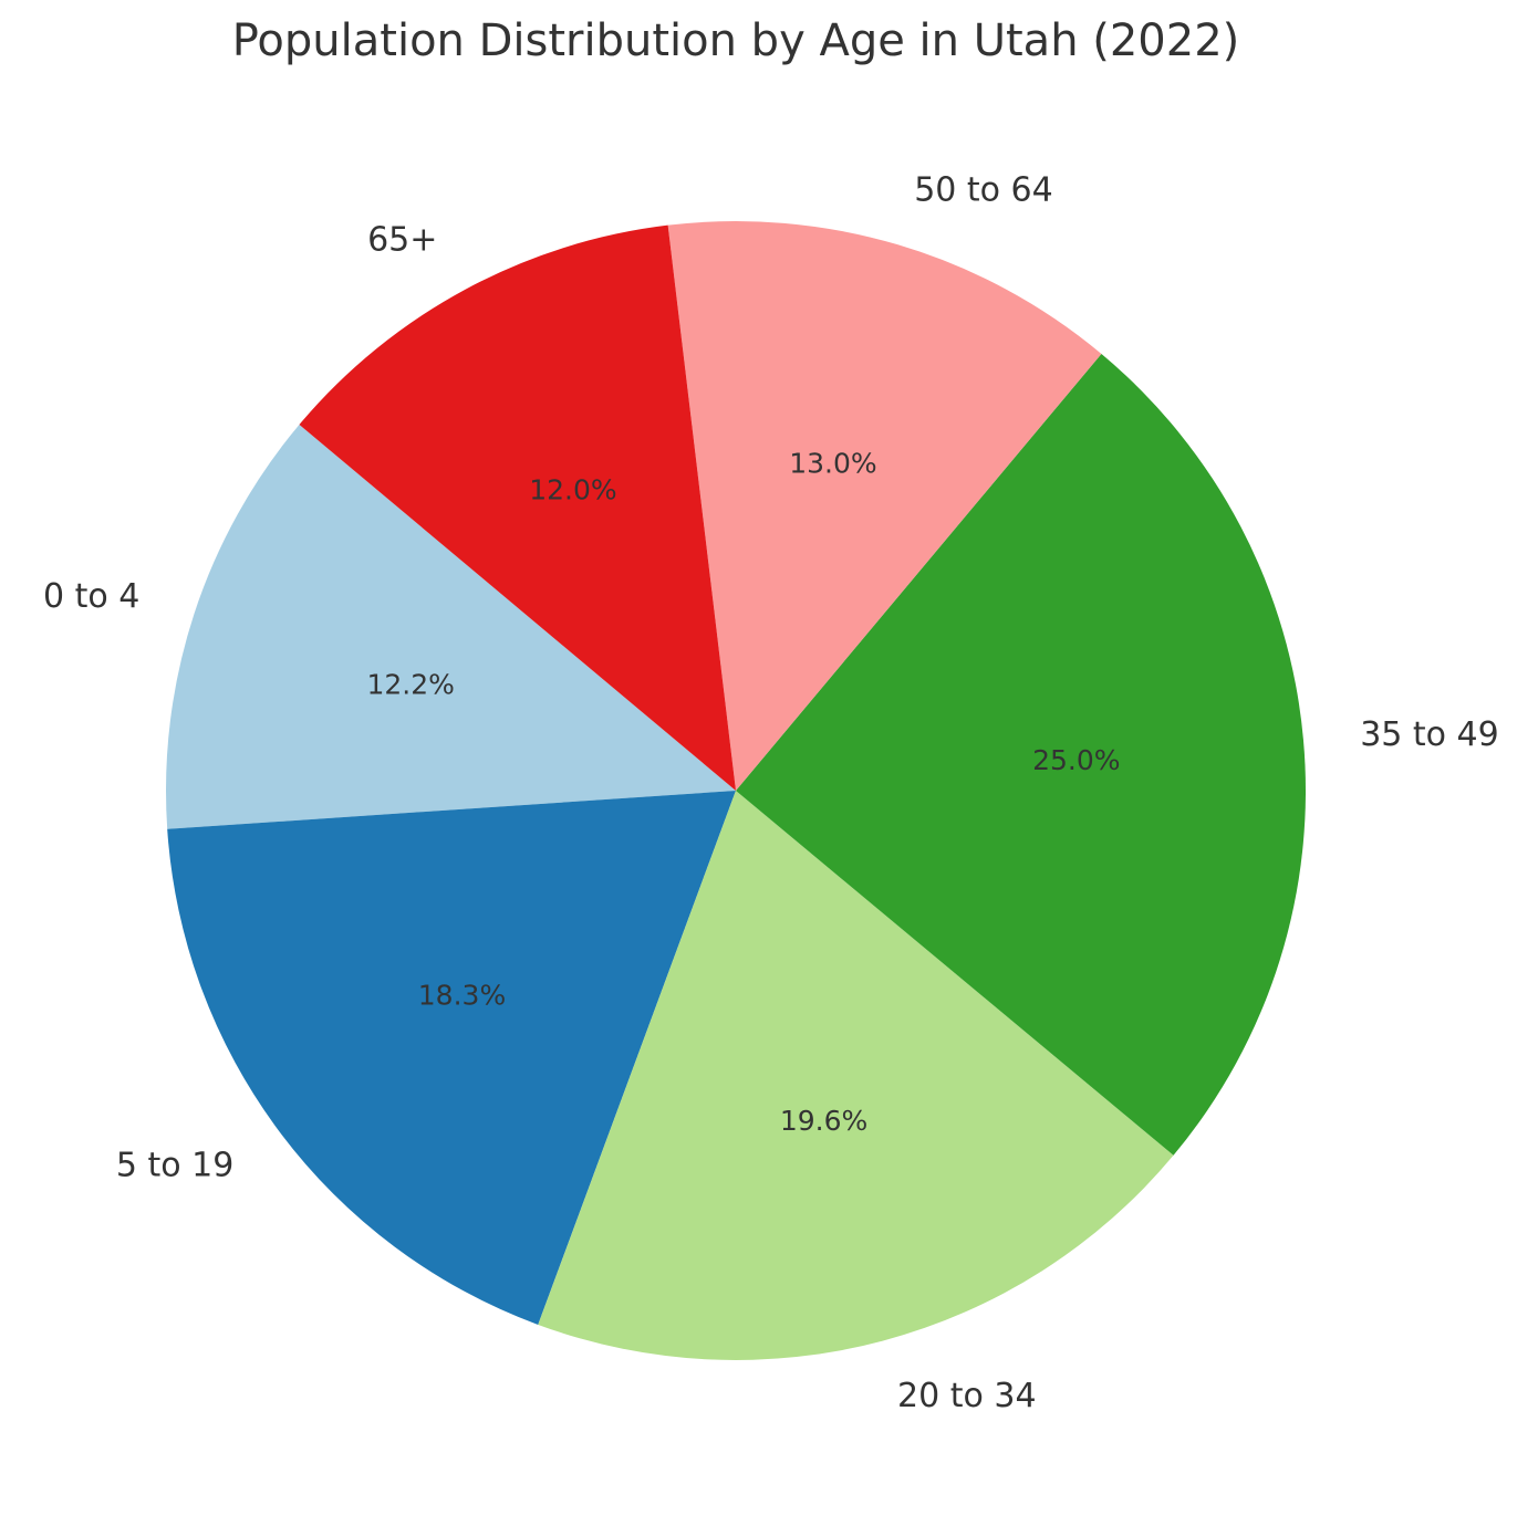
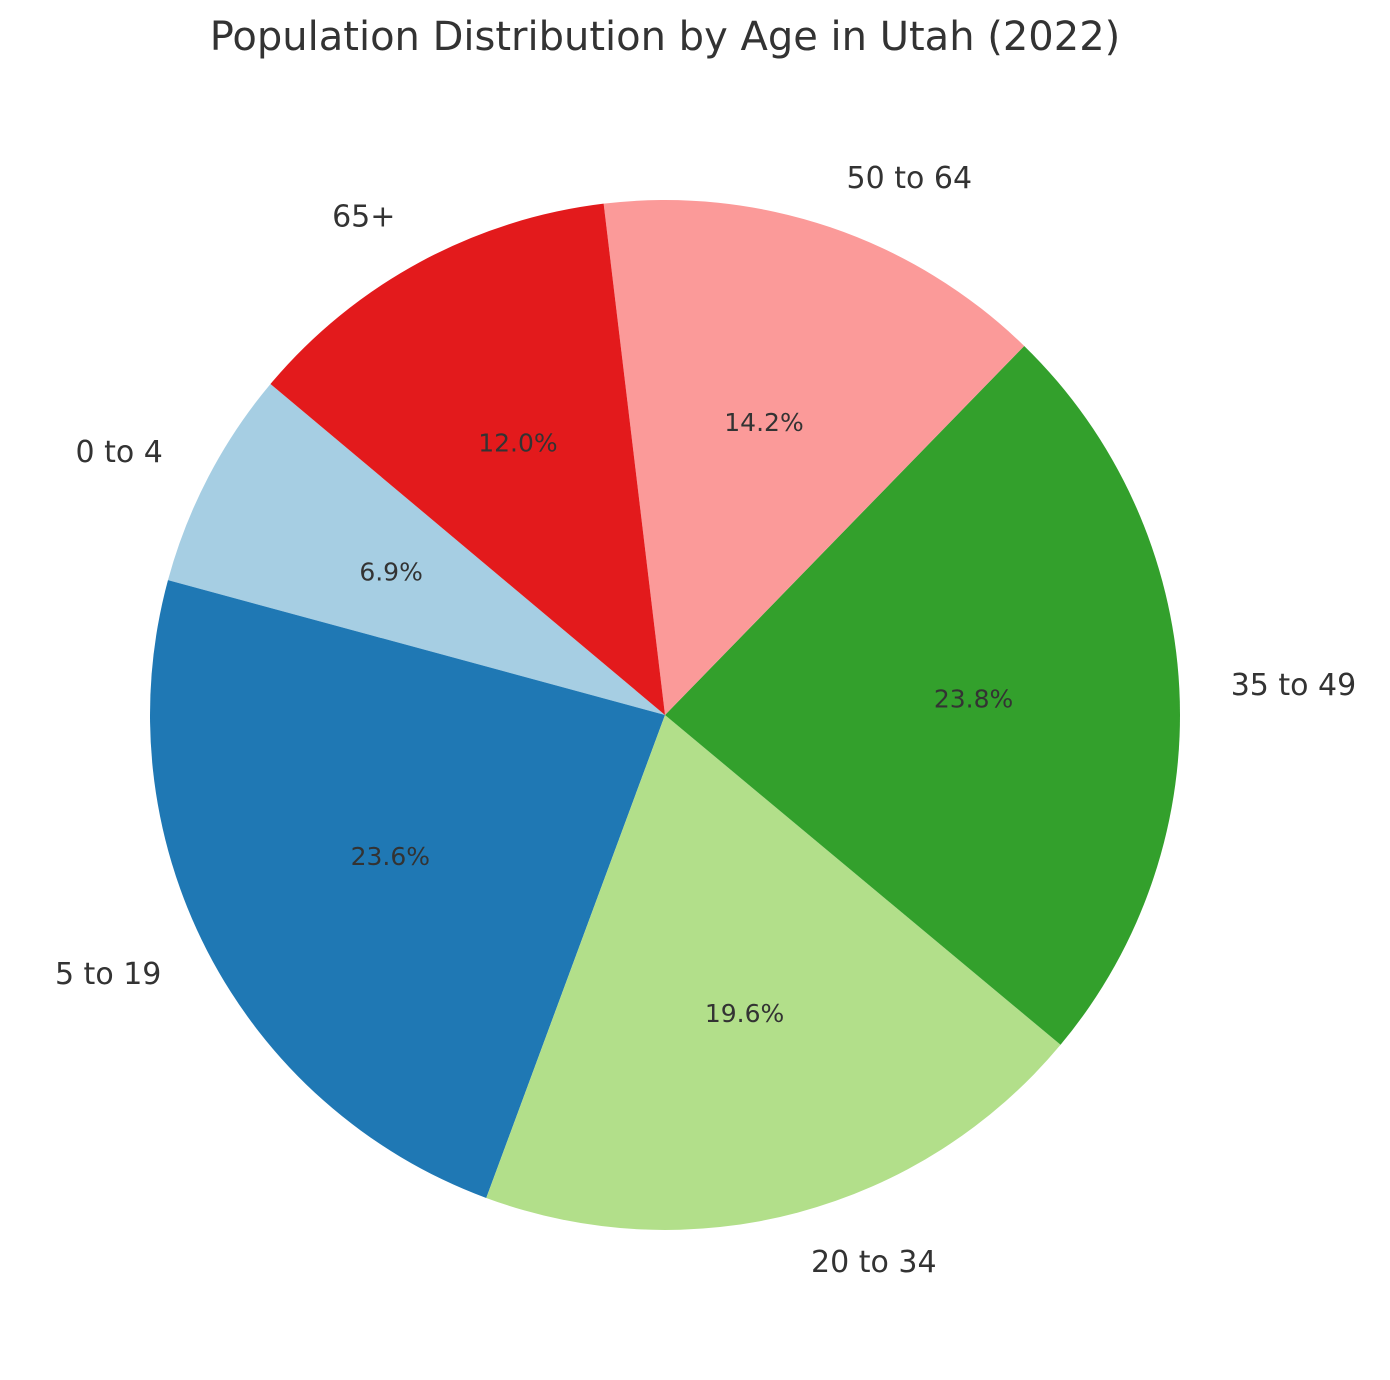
0 to 4: 12.2% -> 6.9%
5 to 19: 18.3% -> 23.6%
35 to 49: 25.0% -> 23.8%
50 to 64: 13.0% -> 14.2%
